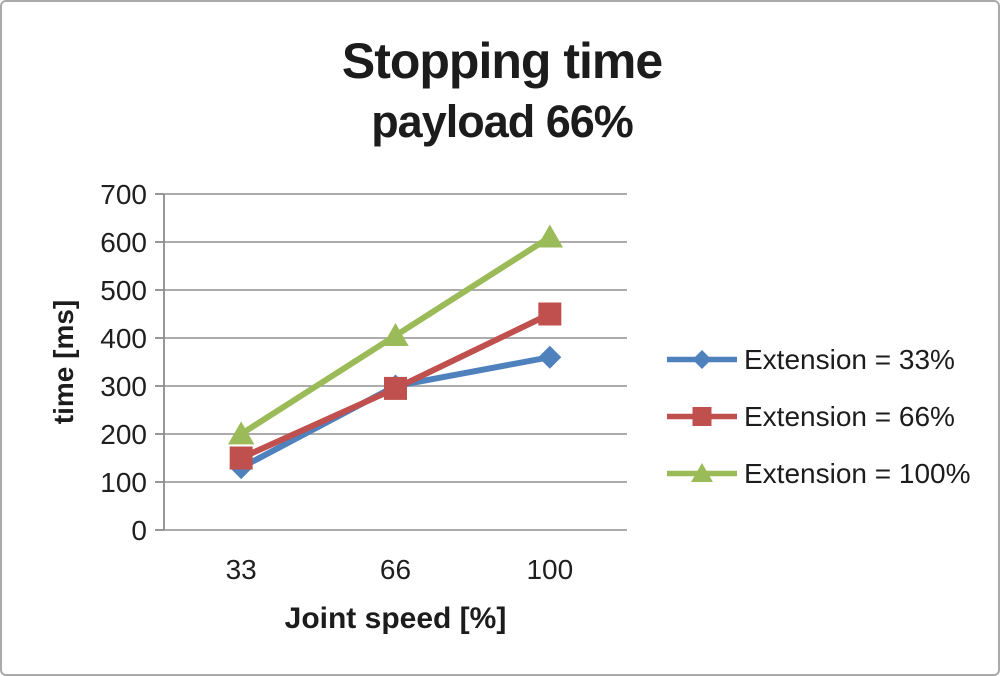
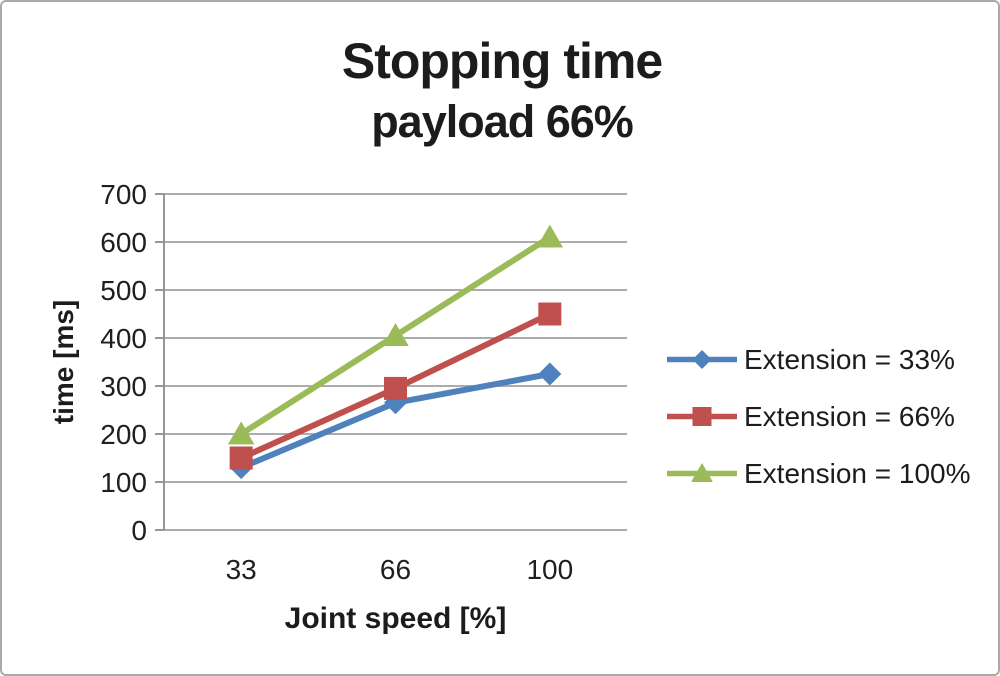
Extension = 33%/66: 300 -> 260
Extension = 33%/100: 360 -> 320
